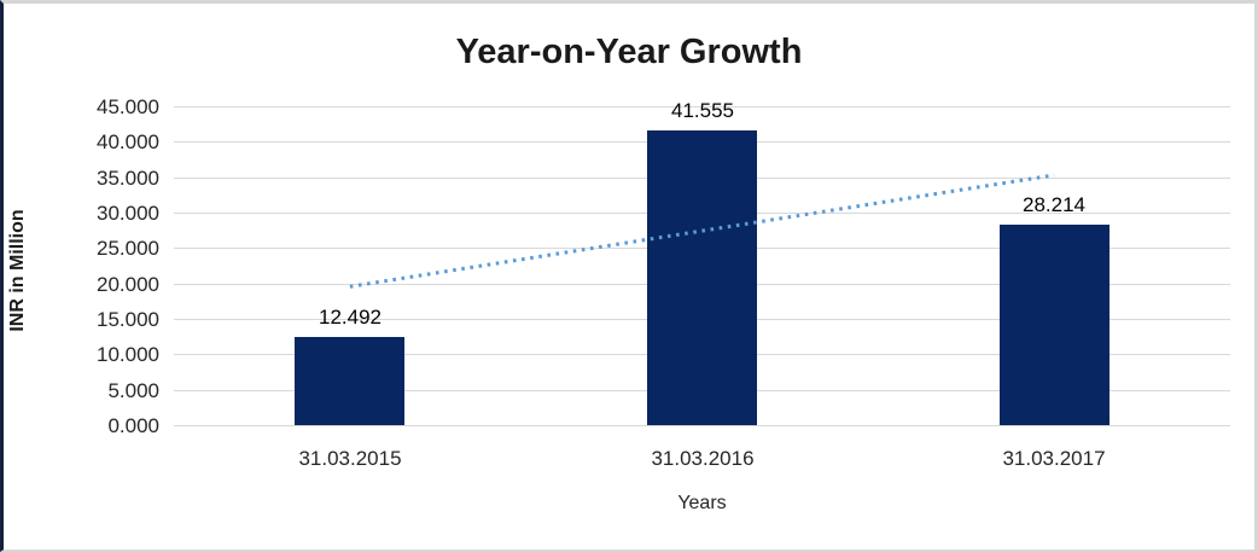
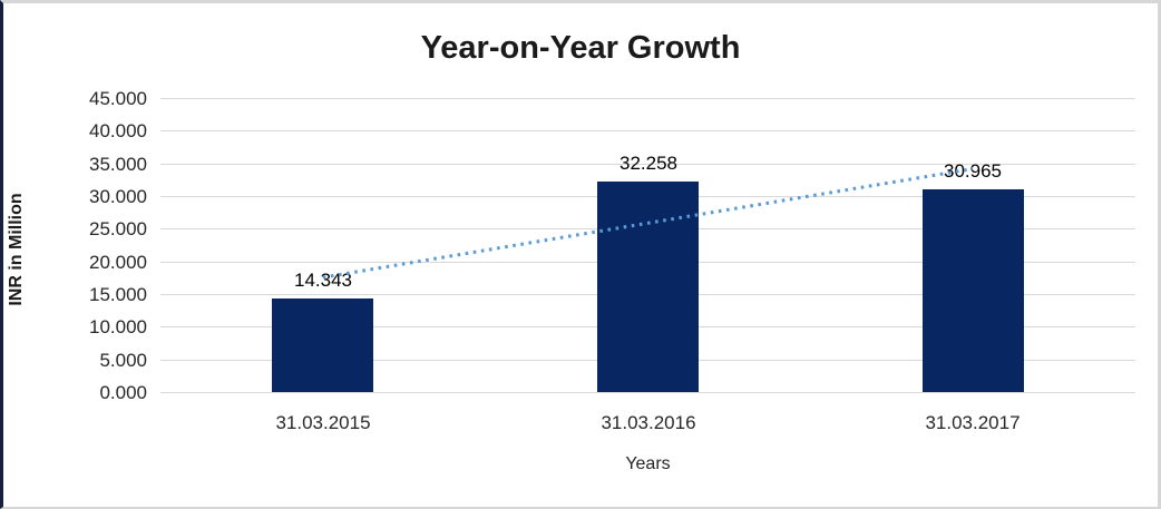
31.03.2015: 12.492 -> 14.343
31.03.2016: 41.555 -> 32.258
31.03.2017: 28.214 -> 30.965
